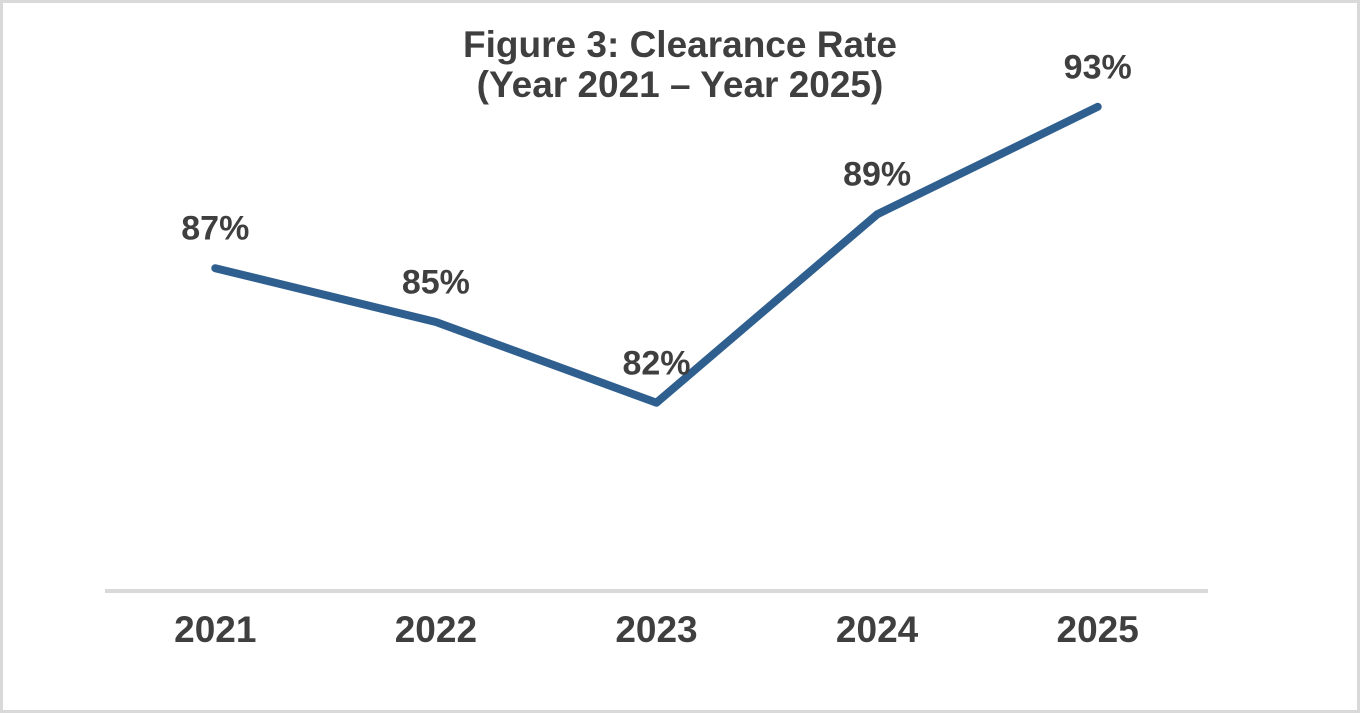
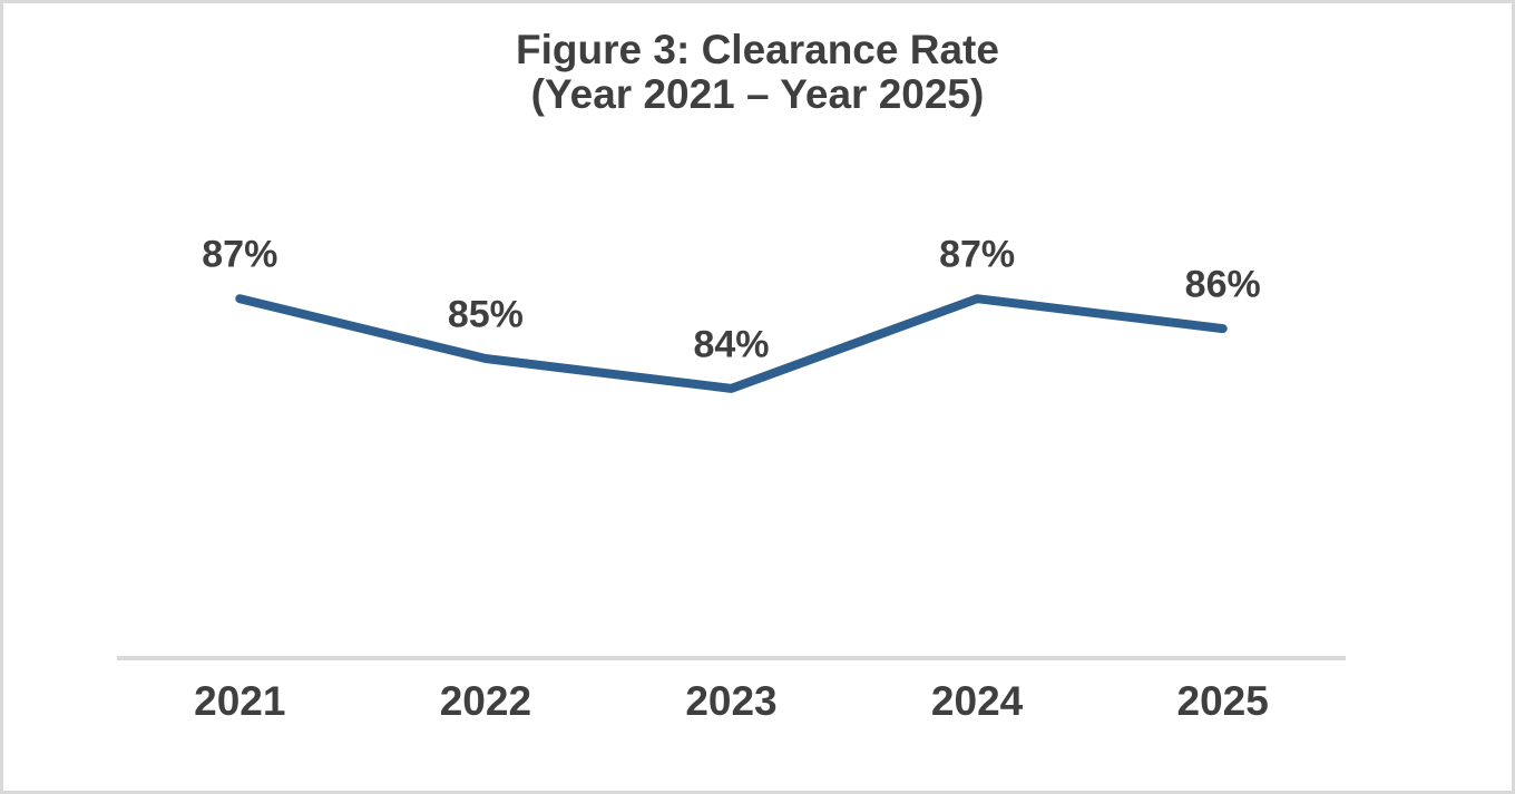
2023: 82% -> 84%
2024: 89% -> 87%
2025: 93% -> 86%
